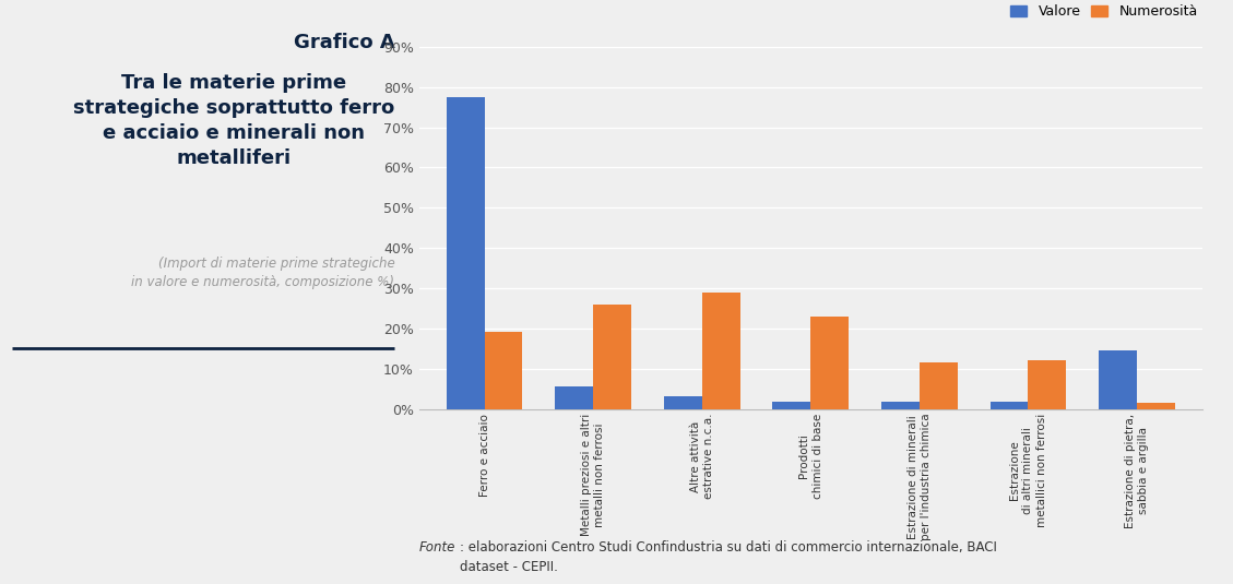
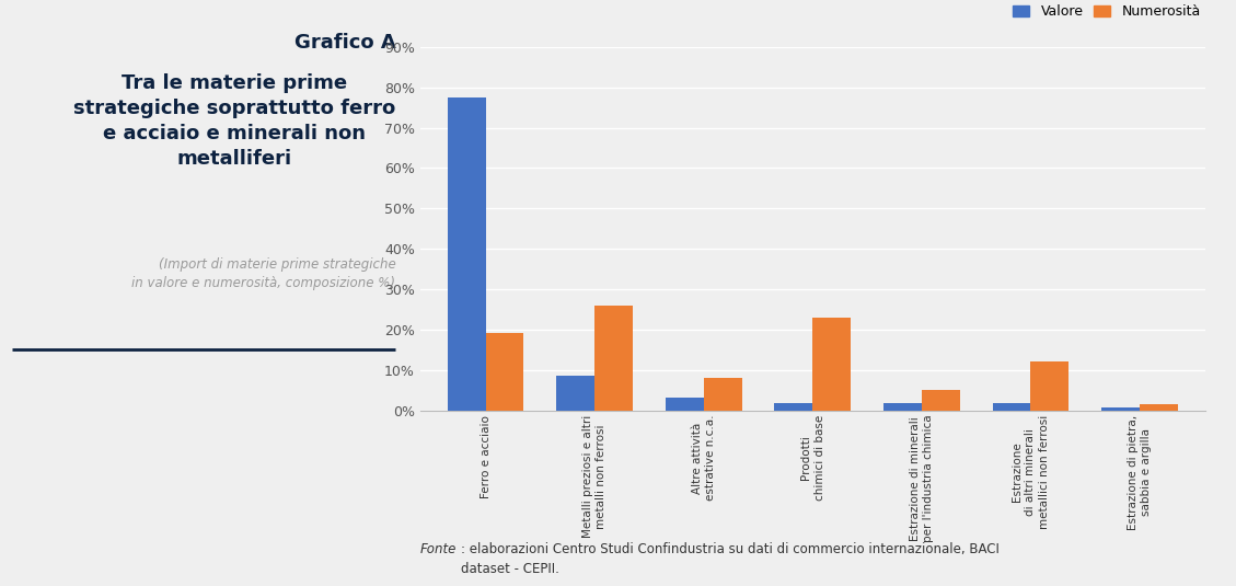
Valore/Metalli preziosi e altri metalli non ferrosi: 5.5% -> 8.5%
Numerosità/Altre attività estrative n.c.a.: 29.0% -> 8.0%
Numerosità/Estrazione di minerali per l'industria chimica: 11.5% -> 5.0%
Valore/Estrazione di pietra, sabbia e argilla: 14.5% -> 0.6%
